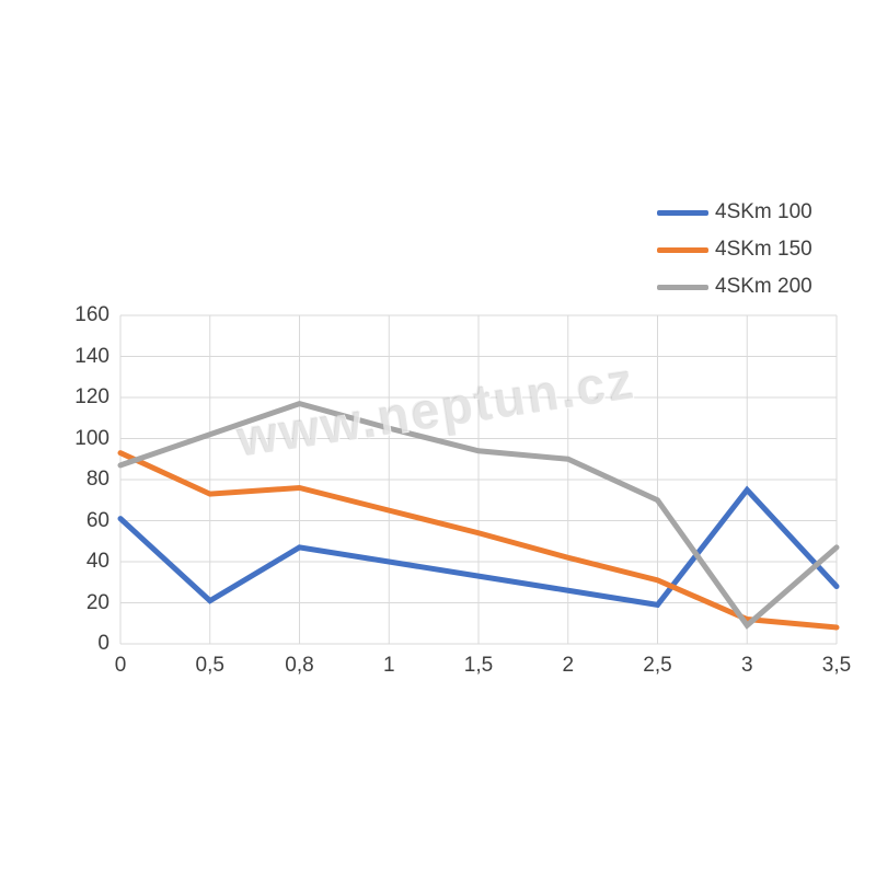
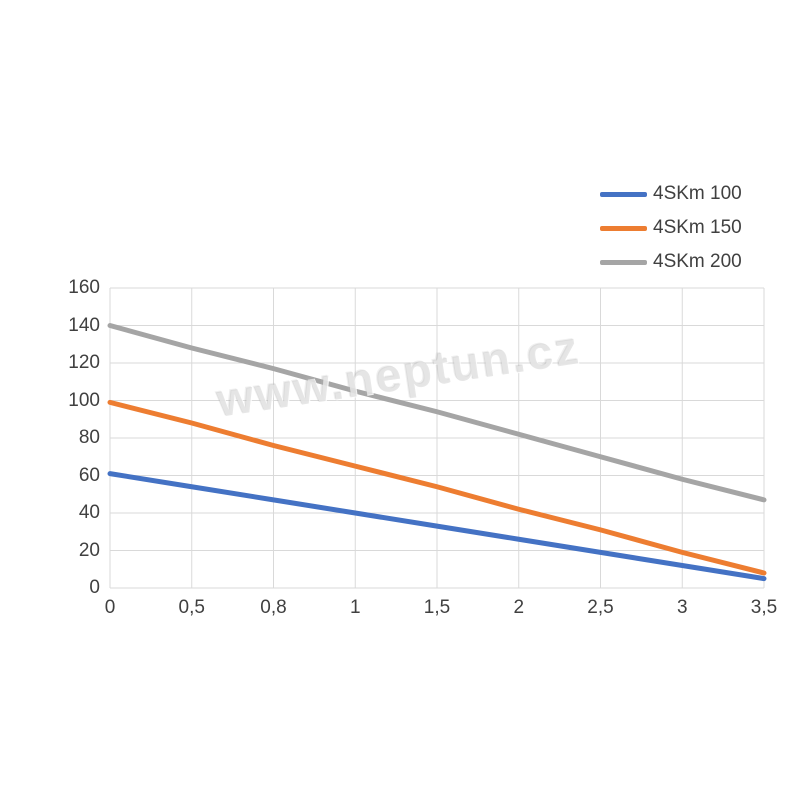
4SKm 150/0: 93 -> 99
4SKm 200/0: 87 -> 140
4SKm 100/0,5: 21 -> 54
4SKm 150/0,5: 73 -> 88
4SKm 200/0,5: 102 -> 128
4SKm 200/2: 90 -> 82
4SKm 100/3: 75 -> 12
4SKm 150/3: 12 -> 19
4SKm 200/3: 9 -> 58
4SKm 100/3,5: 28 -> 5
